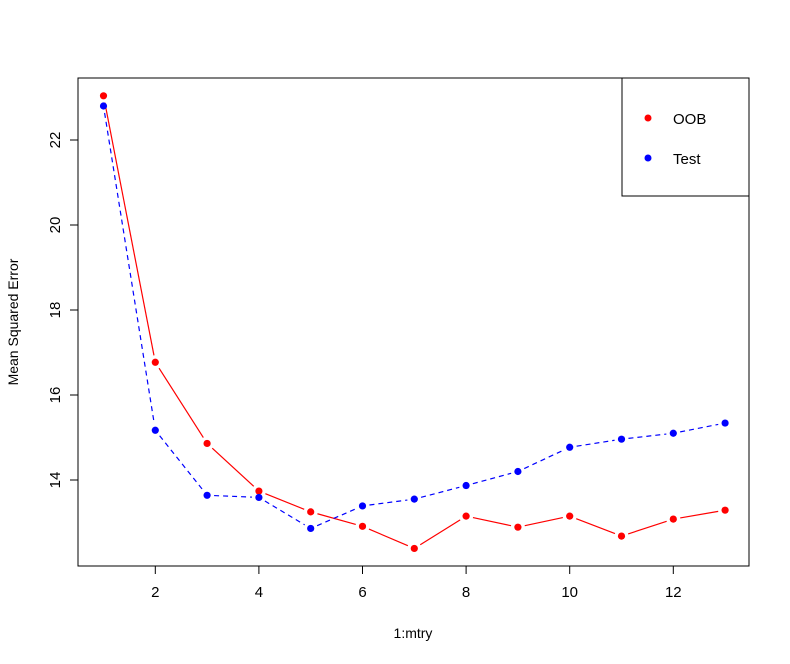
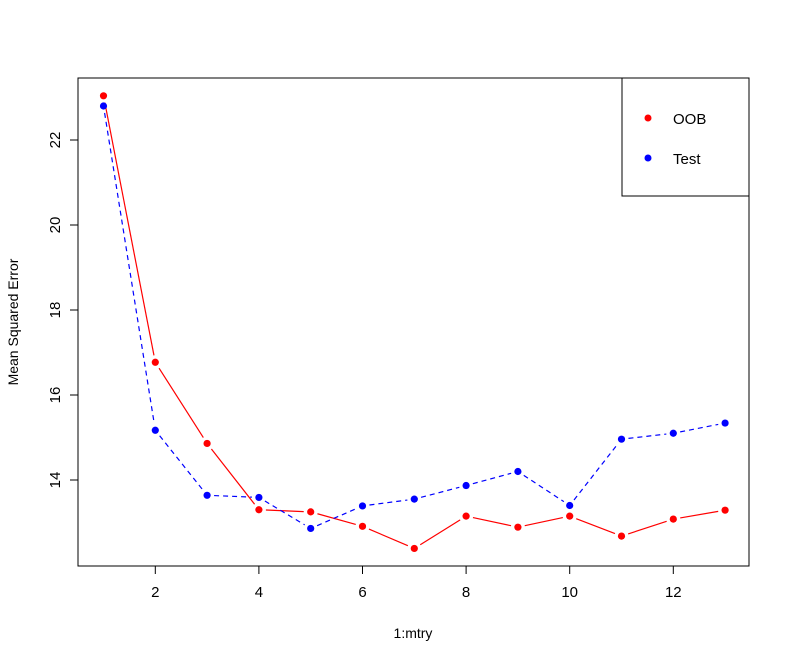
OOB/4: 13.7 -> 13.3
Test/10: 14.8 -> 13.4
